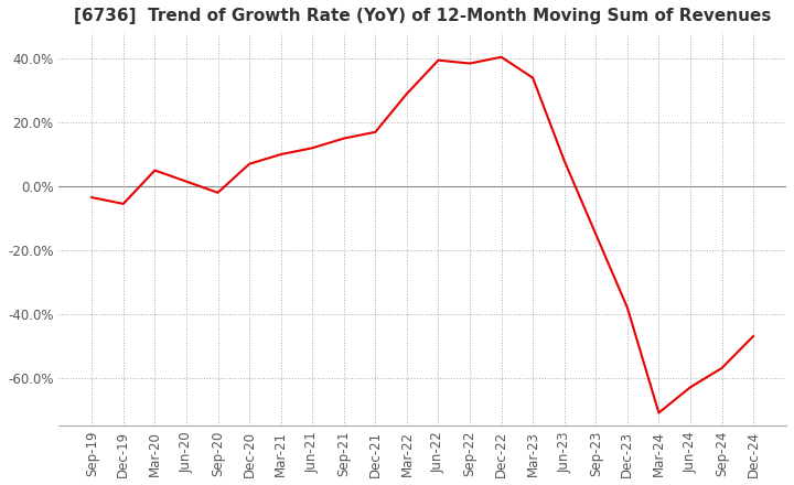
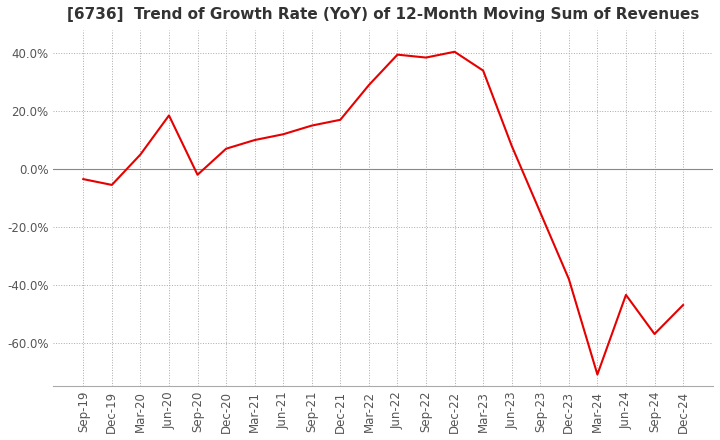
Jun-20: 1.5% -> 18.5%
Jun-24: -63.0% -> -43.5%
